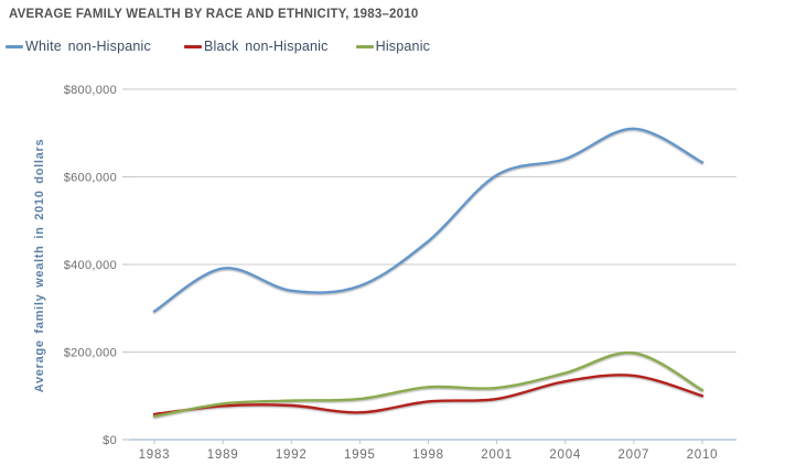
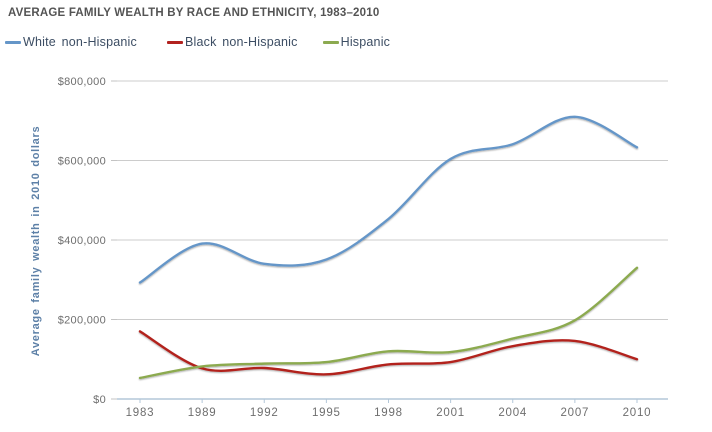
Black non-Hispanic/1983: $60000 -> $170000
Hispanic/2010: $110000 -> $330000
